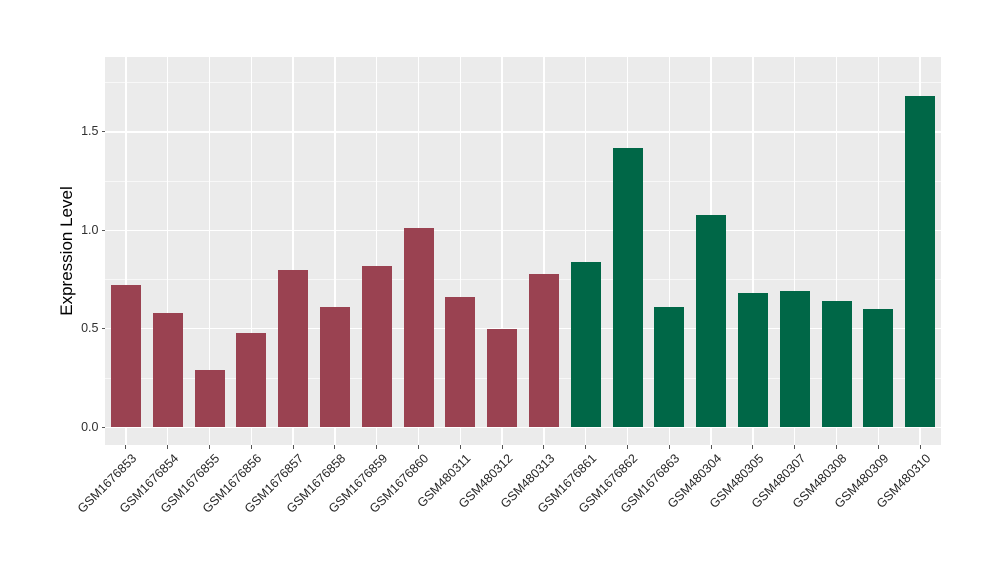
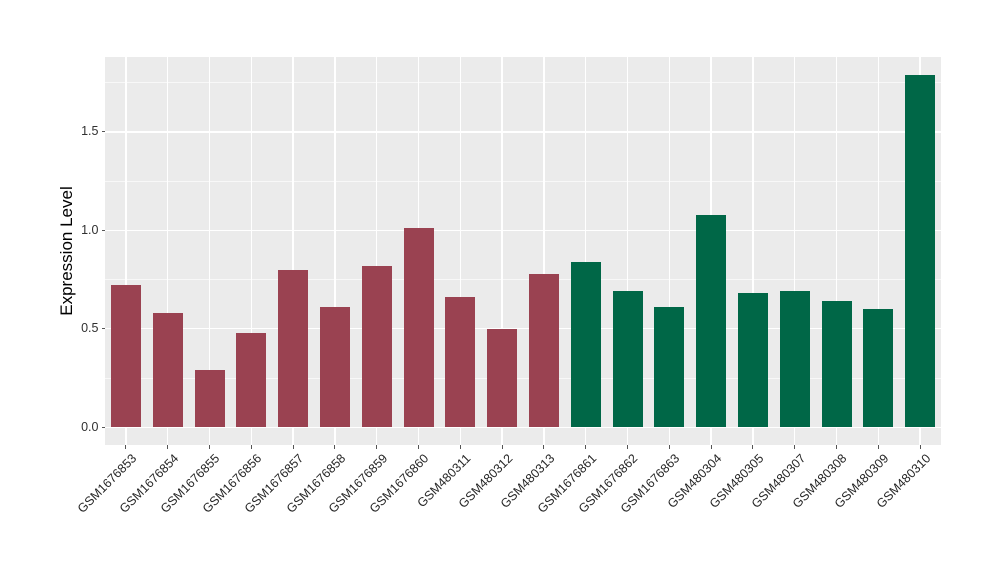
GSM1676862: 1.42 -> 0.69
GSM480310: 1.68 -> 1.79
